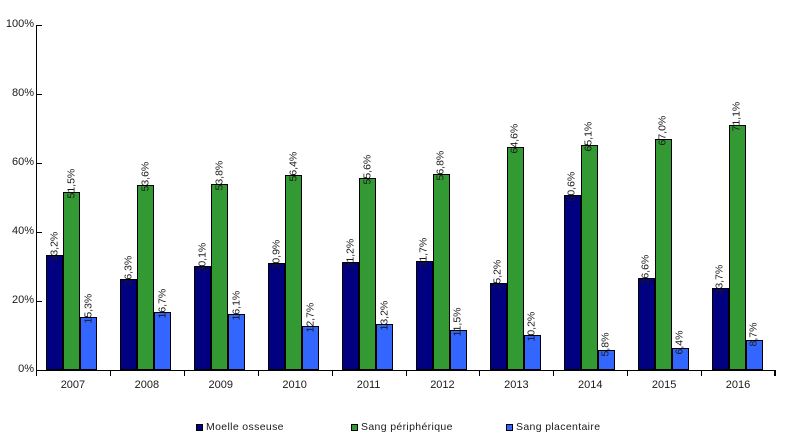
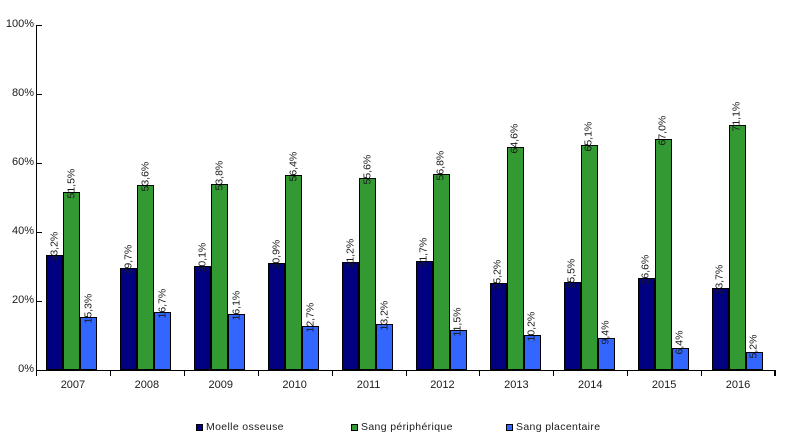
Moelle osseuse/2008: 26,3% -> 29,7%
Moelle osseuse/2014: 50,6% -> 25,5%
Sang placentaire/2014: 5,8% -> 9,4%
Sang placentaire/2016: 8,7% -> 5,2%
